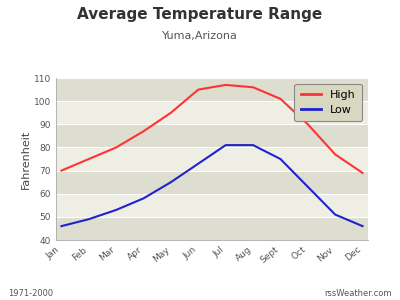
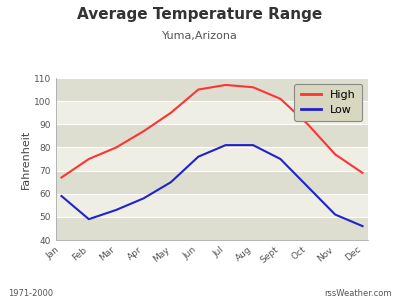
High/Jan: 70 -> 67
Low/Jan: 46 -> 59
Low/Jun: 73 -> 76
